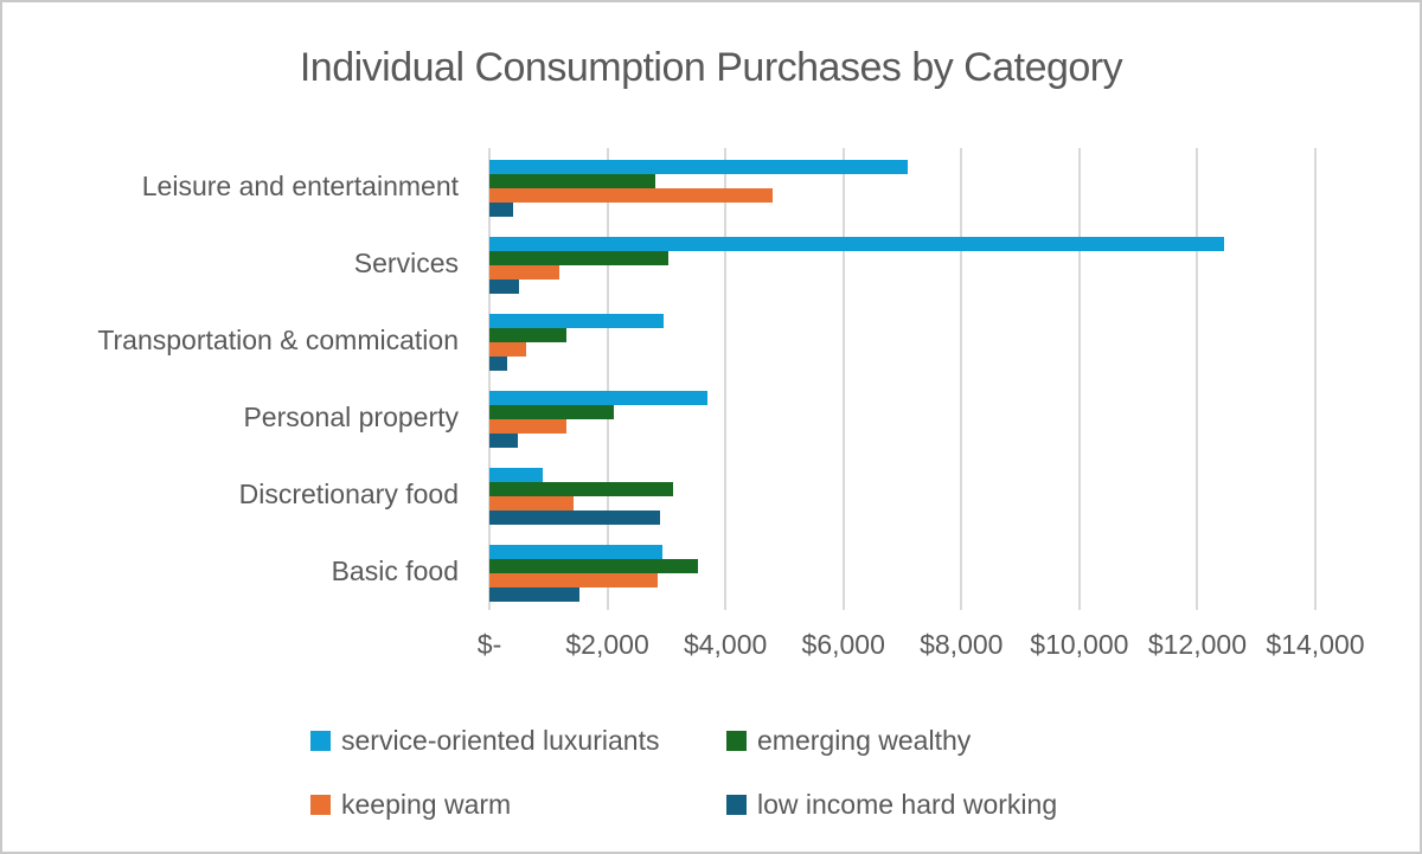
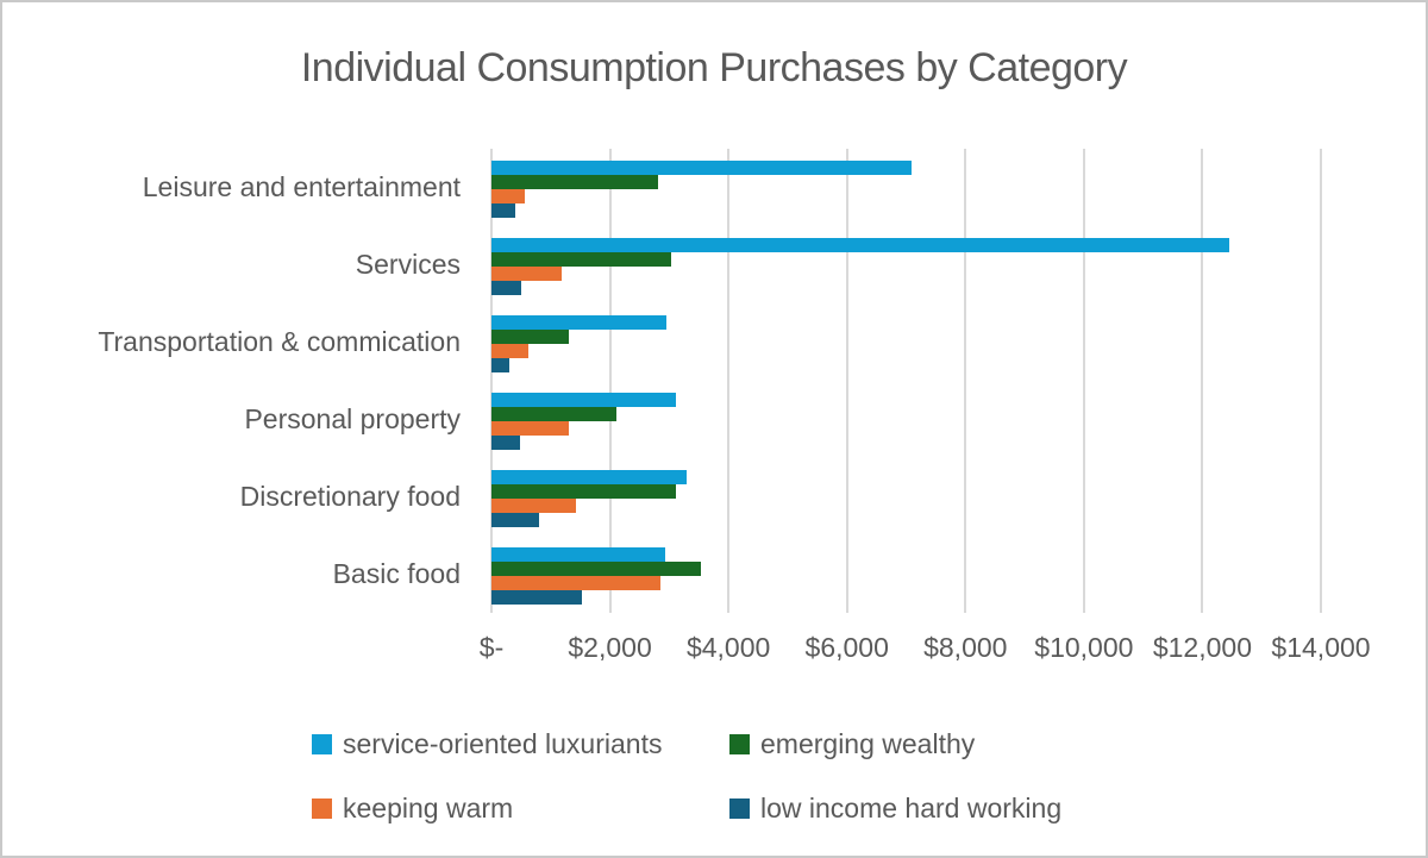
keeping warm/Leisure and entertainment: $4800 -> $600
service-oriented luxuriants/Personal property: $3700 -> $3100
service-oriented luxuriants/Discretionary food: $900 -> $3300
low income hard working/Discretionary food: $2900 -> $800
